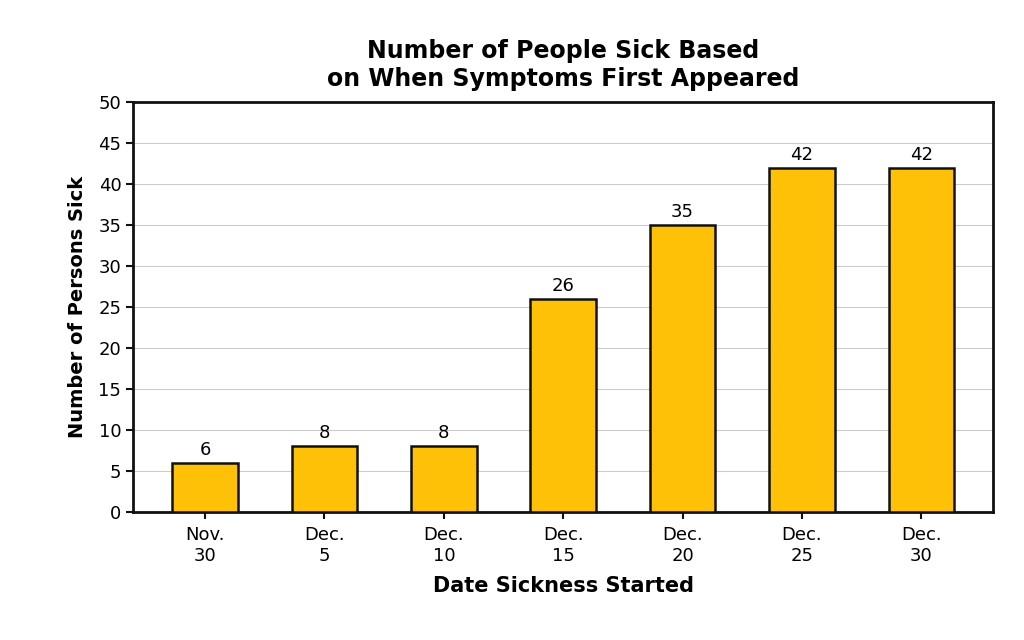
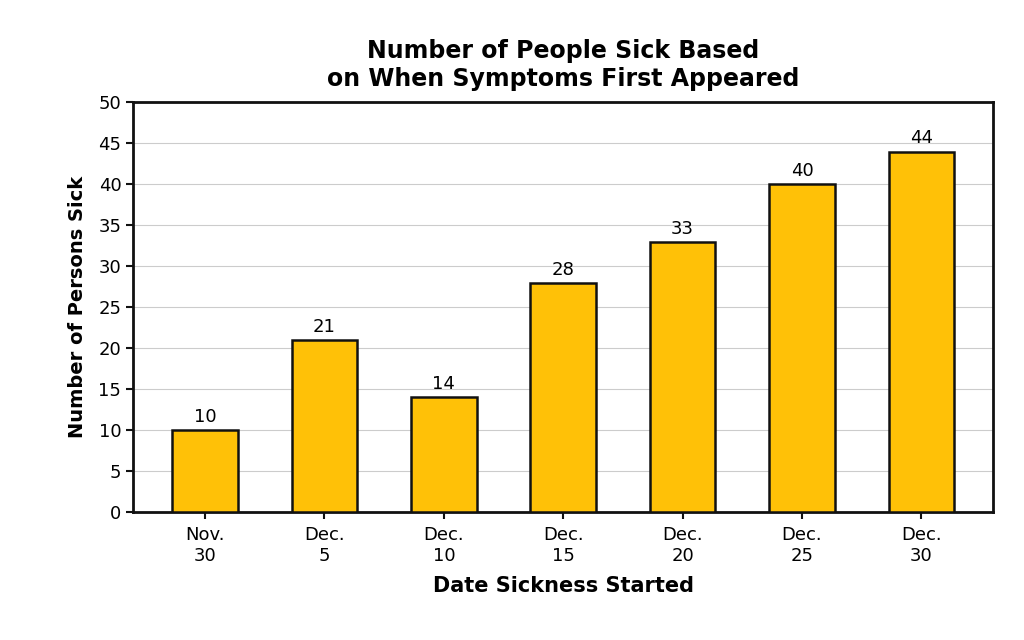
Nov. 30: 6 -> 10
Dec. 5: 8 -> 21
Dec. 10: 8 -> 14
Dec. 15: 26 -> 28
Dec. 20: 35 -> 33
Dec. 25: 42 -> 40
Dec. 30: 42 -> 44
